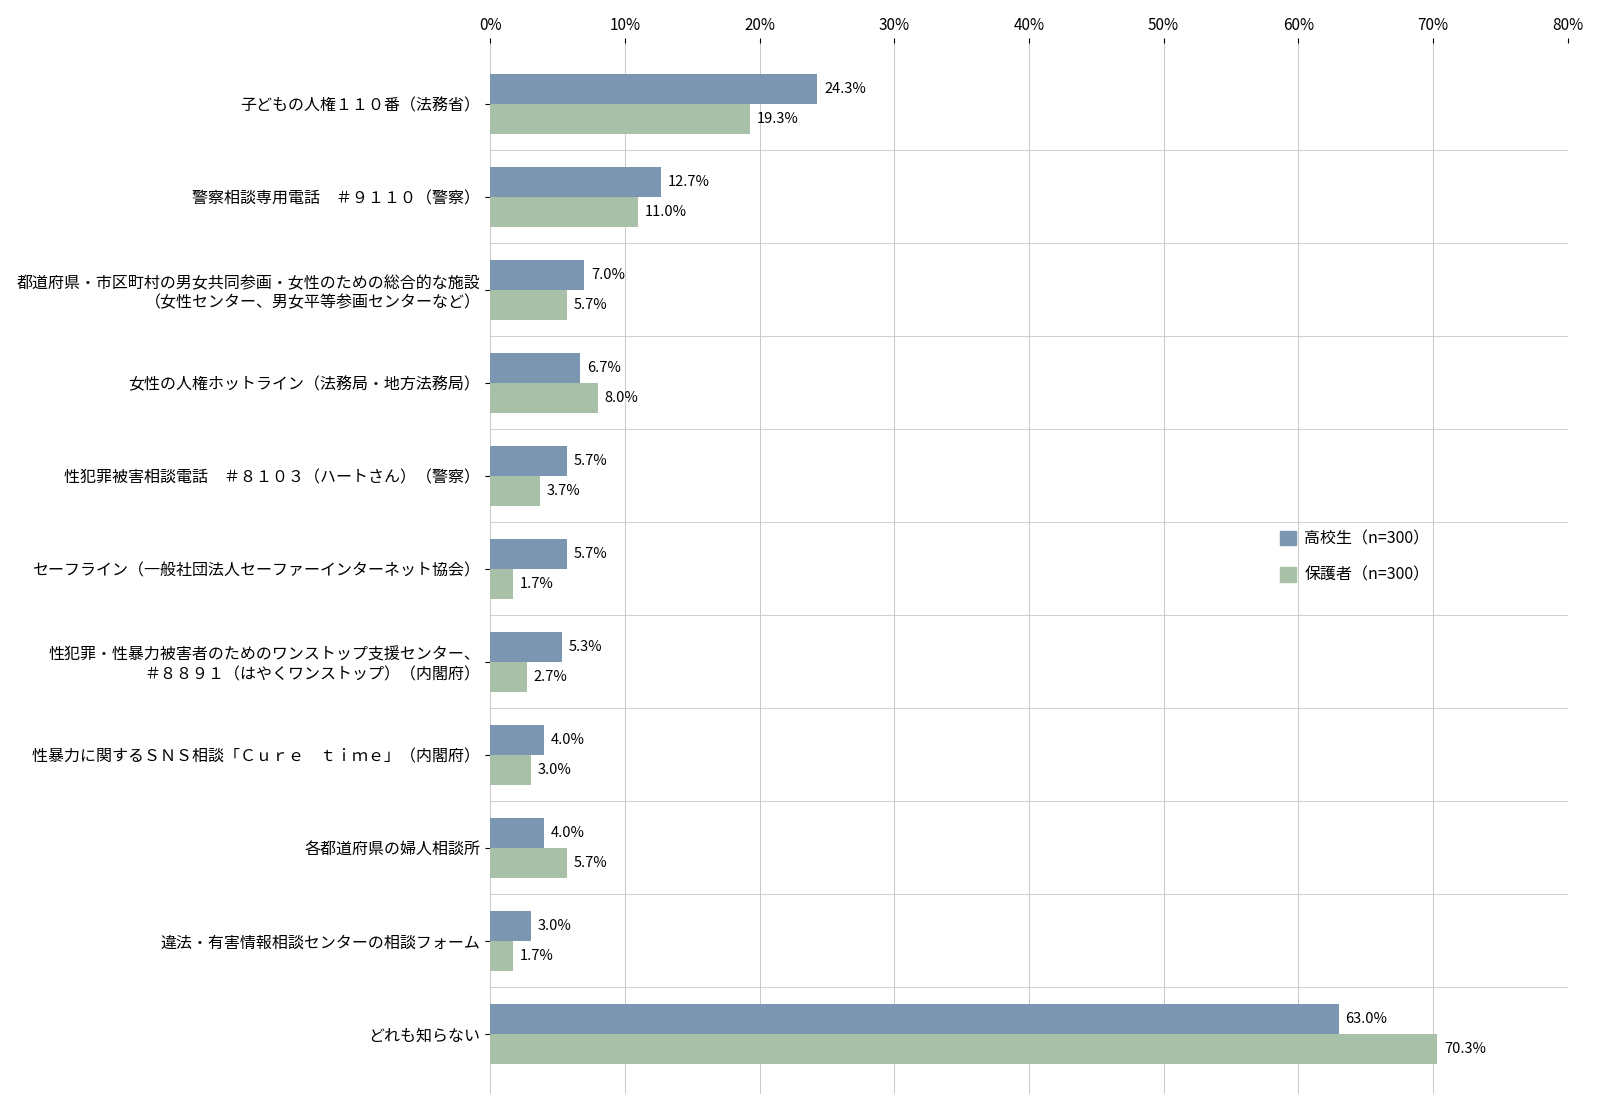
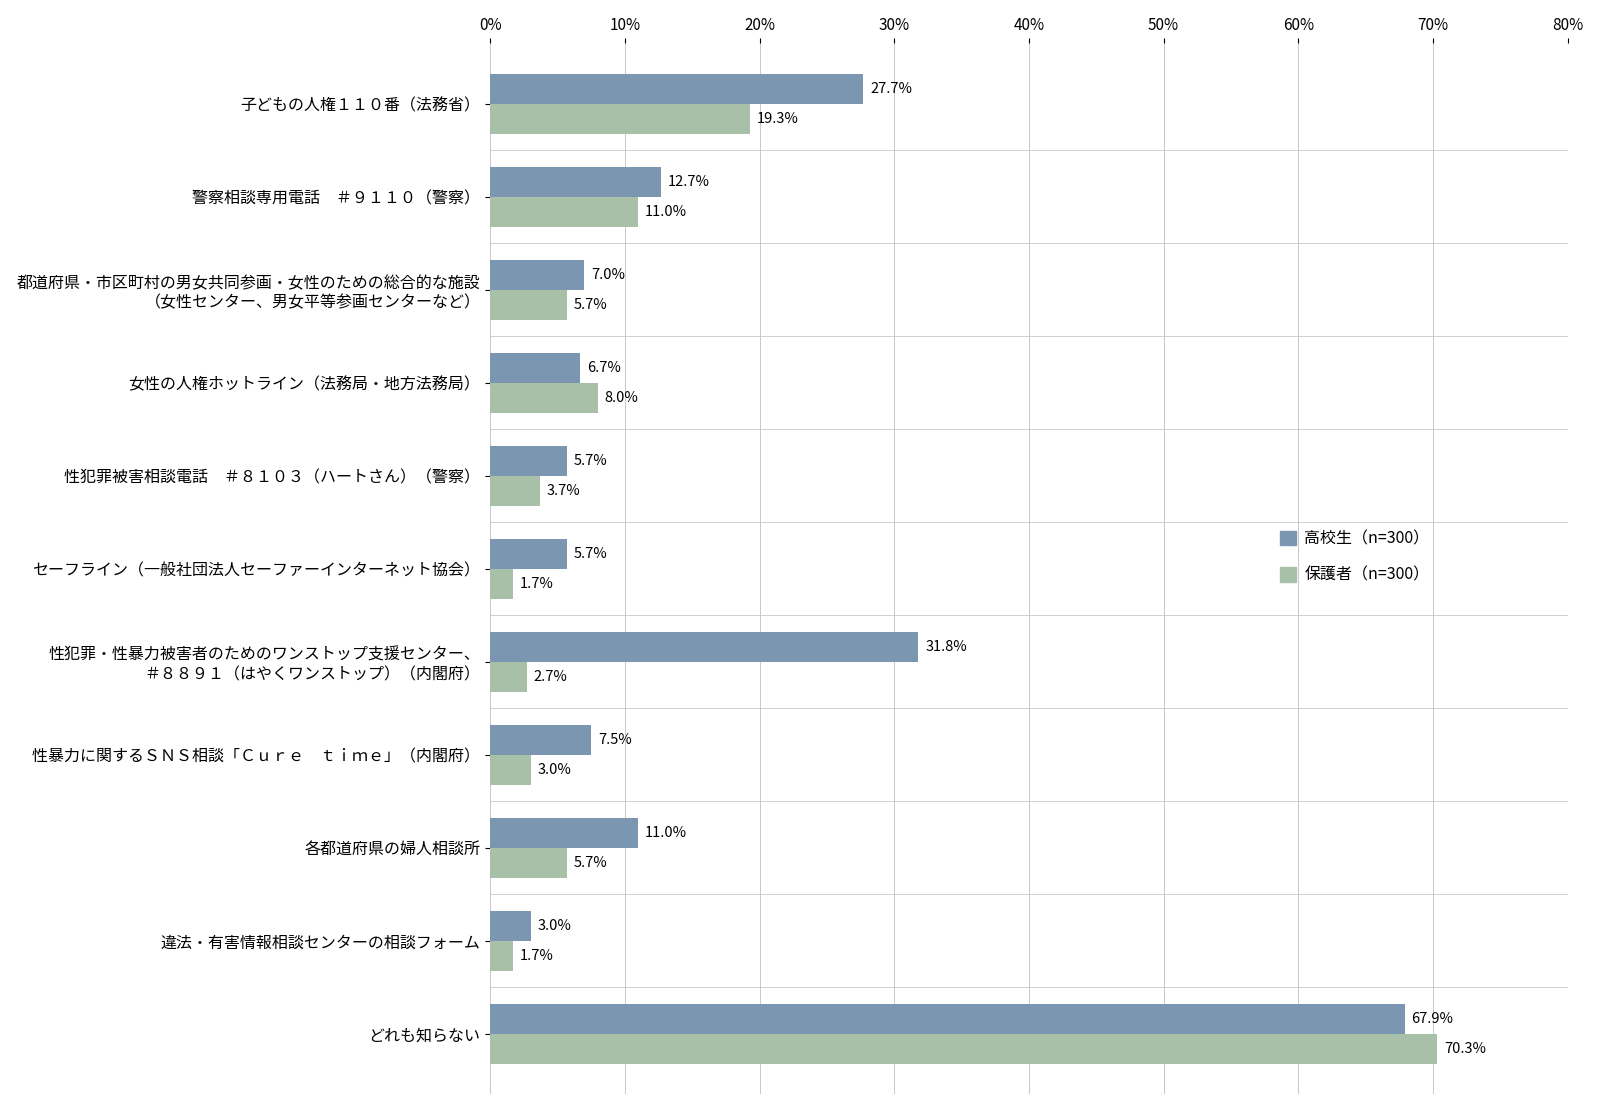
高校生（n=300）/子どもの人権１１０番（法務省）: 24.3% -> 27.7%
高校生（n=300）/性犯罪・性暴力被害者のためのワンストップ支援センター、 ＃８８９１（はやくワンストップ）（内閣府）: 5.3% -> 31.8%
高校生（n=300）/性暴力に関するＳＮＳ相談「Ｃｕｒｅ ｔｉｍｅ」（内閣府）: 4.0% -> 7.5%
高校生（n=300）/各都道府県の婦人相談所: 4.0% -> 11.0%
高校生（n=300）/どれも知らない: 63.0% -> 67.9%
